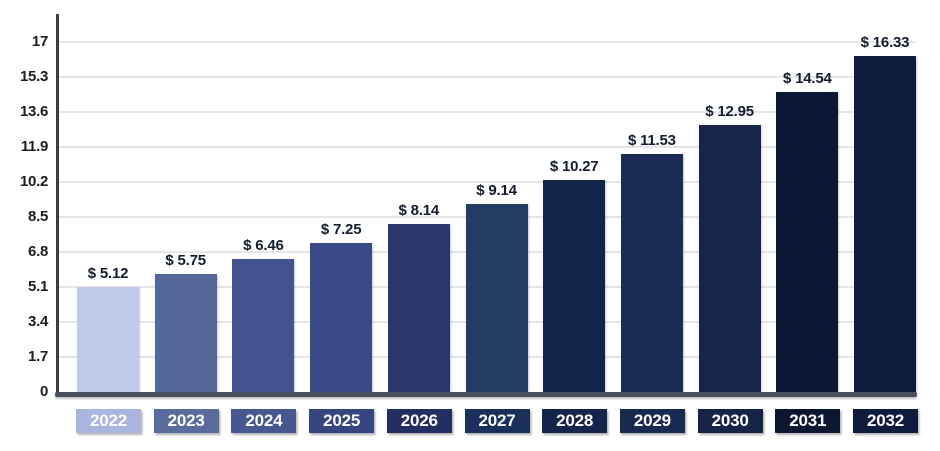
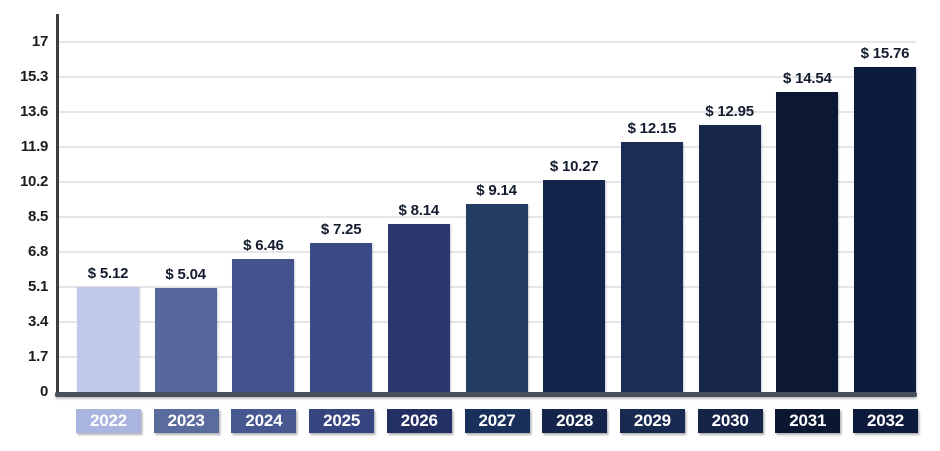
2023: 5.75 -> 5.04
2029: 11.53 -> 12.15
2032: 16.33 -> 15.76
